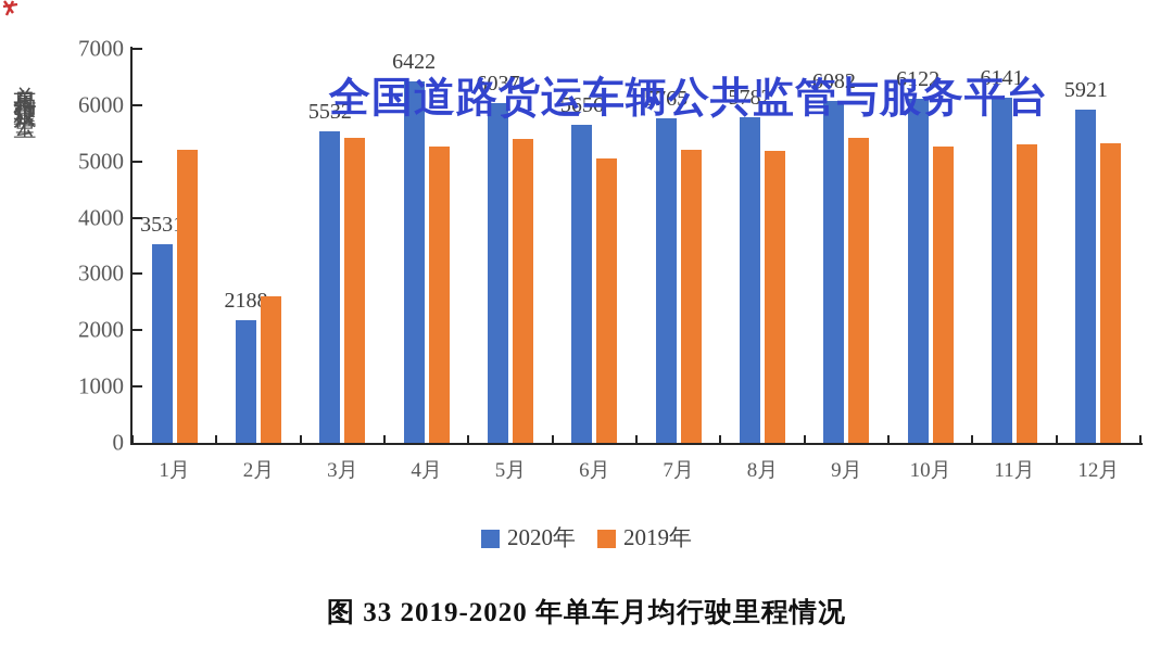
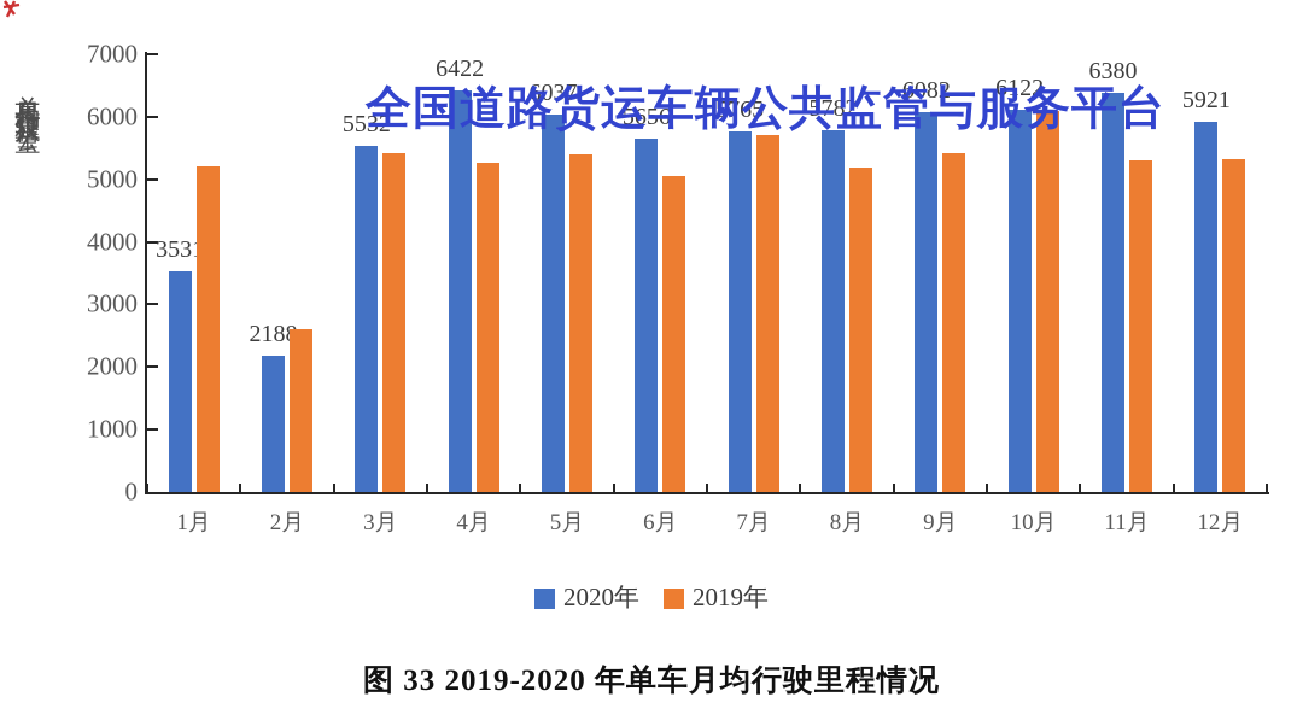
2019年/7月: 5200 -> 5700
2019年/10月: 5300 -> 6100
2020年/11月: 6141 -> 6380
